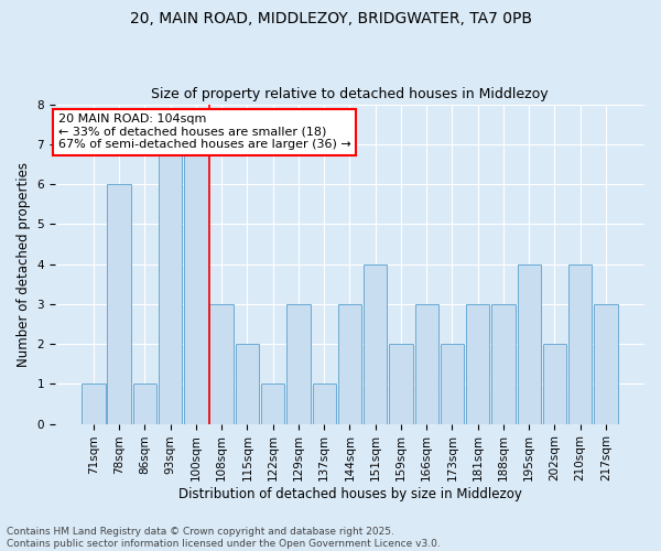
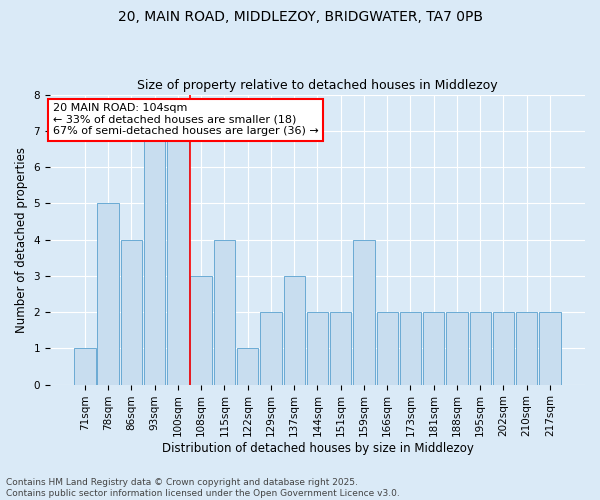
78sqm: 6 -> 5
86sqm: 1 -> 4
115sqm: 2 -> 4
129sqm: 3 -> 2
137sqm: 1 -> 3
144sqm: 3 -> 2
151sqm: 4 -> 2
159sqm: 2 -> 4
166sqm: 3 -> 2
181sqm: 3 -> 2
188sqm: 3 -> 2
195sqm: 4 -> 2
210sqm: 4 -> 2
217sqm: 3 -> 2
